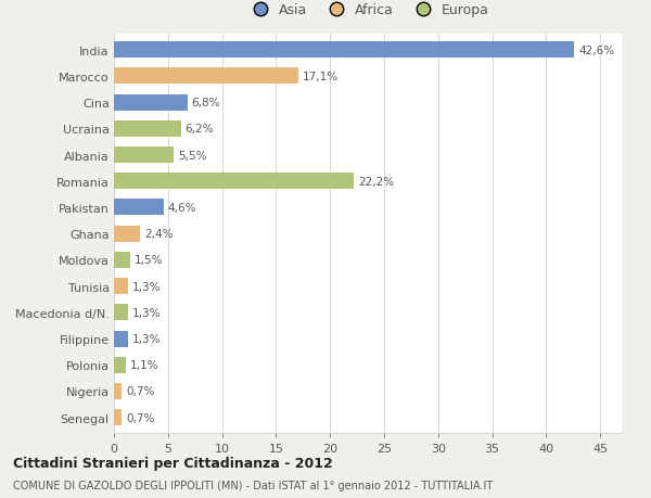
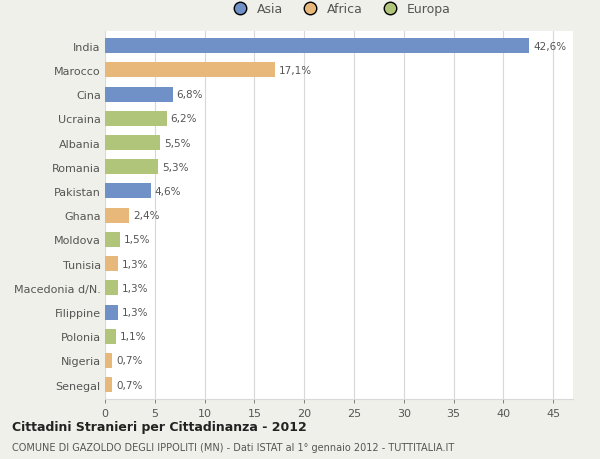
Romania: 22,2% -> 5,3%
